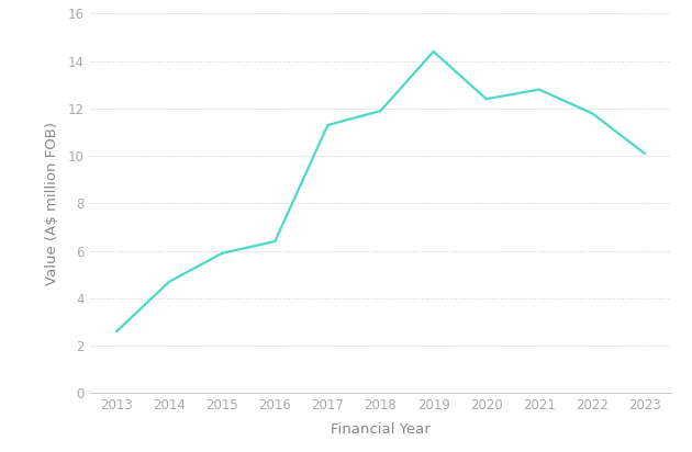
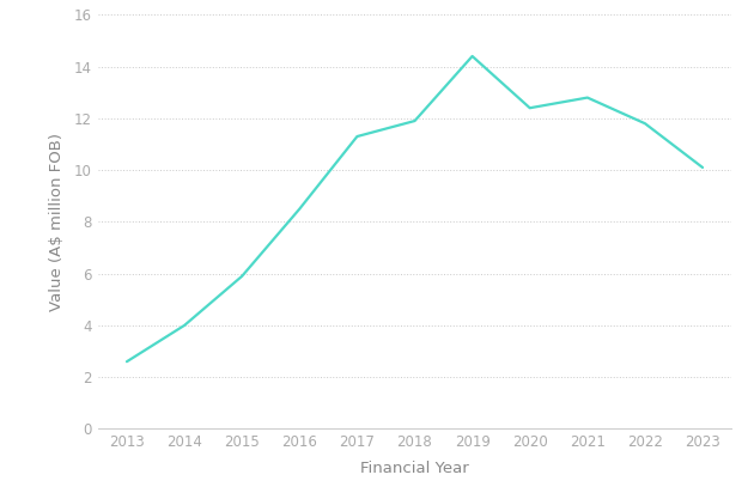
2014: 4.7 -> 4.0
2016: 6.4 -> 8.5
